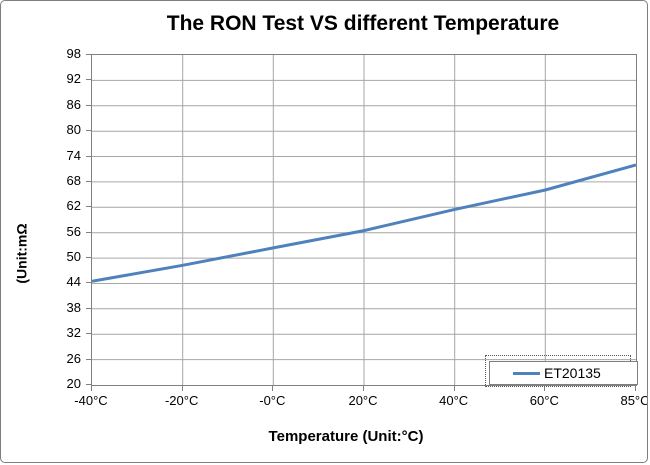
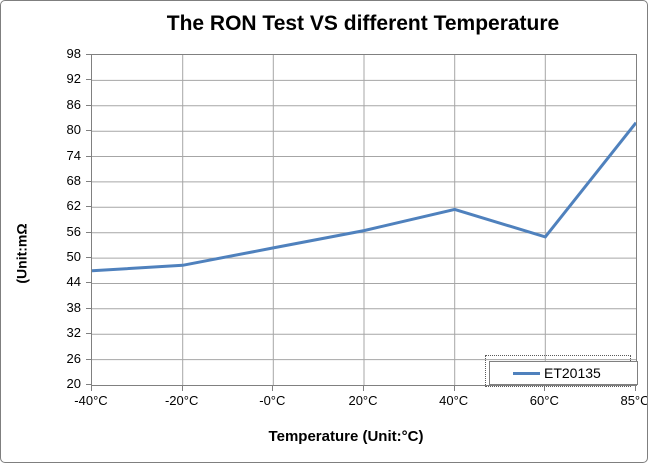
-40°C: 44 -> 47
60°C: 66 -> 55
85°C: 72 -> 82
